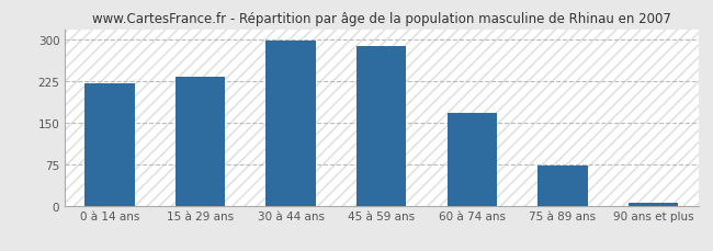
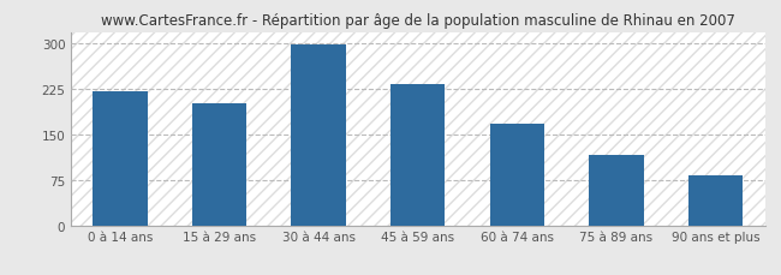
15 à 29 ans: 232 -> 200
45 à 59 ans: 287 -> 232
75 à 89 ans: 72 -> 116
90 ans et plus: 5 -> 82
